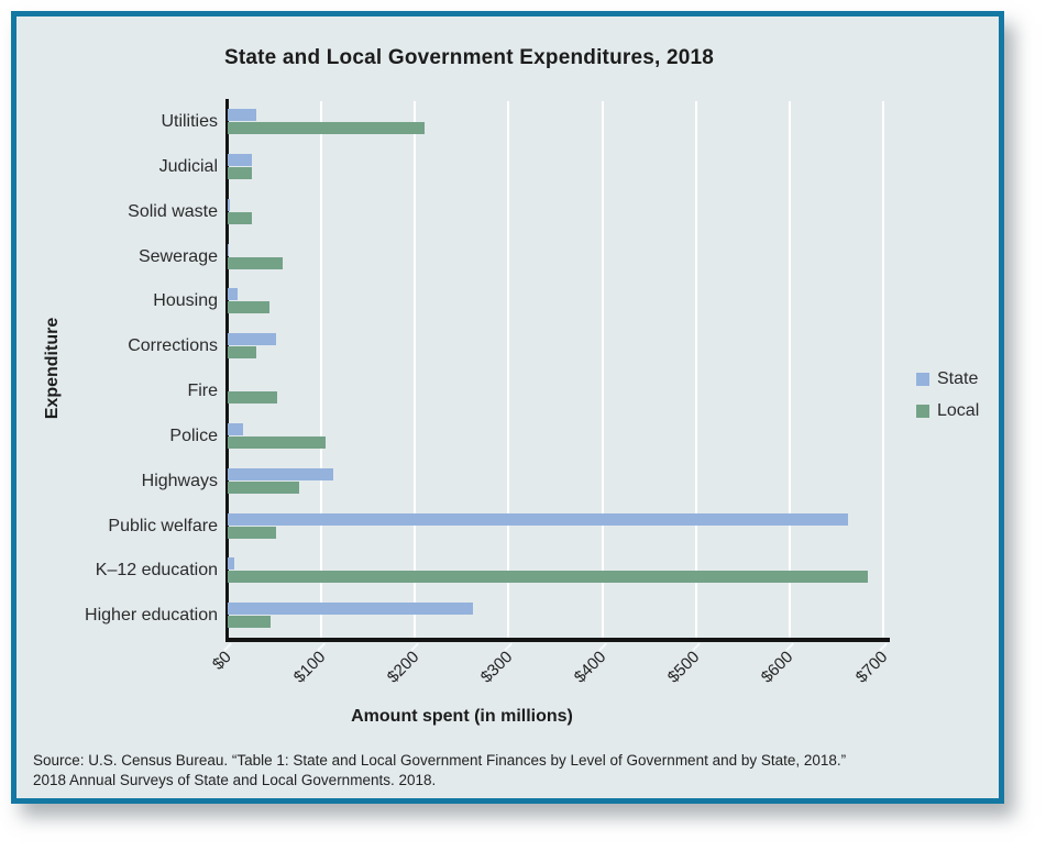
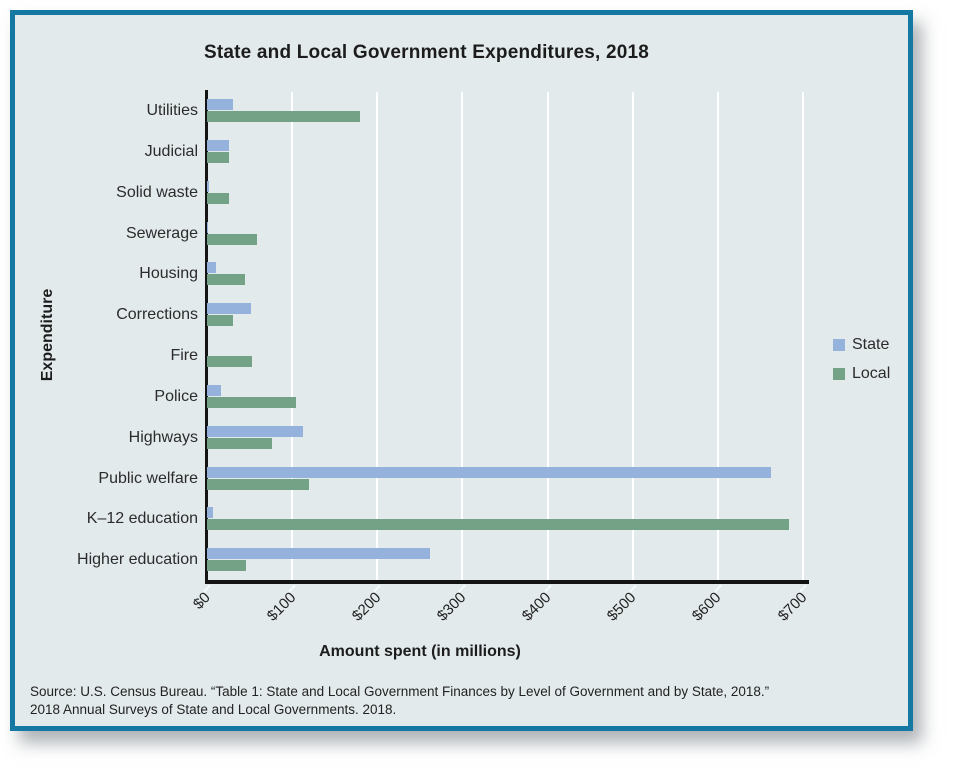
Local/Utilities: $210 -> $180
Local/Public welfare: $50 -> $120
